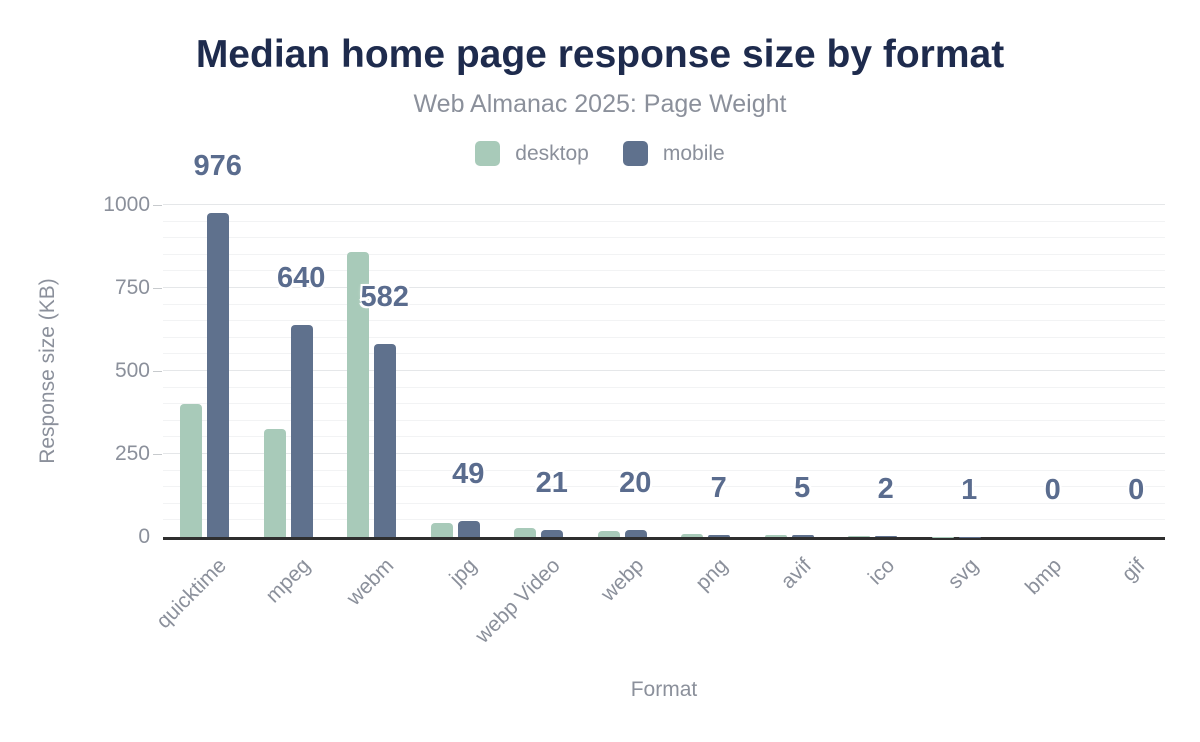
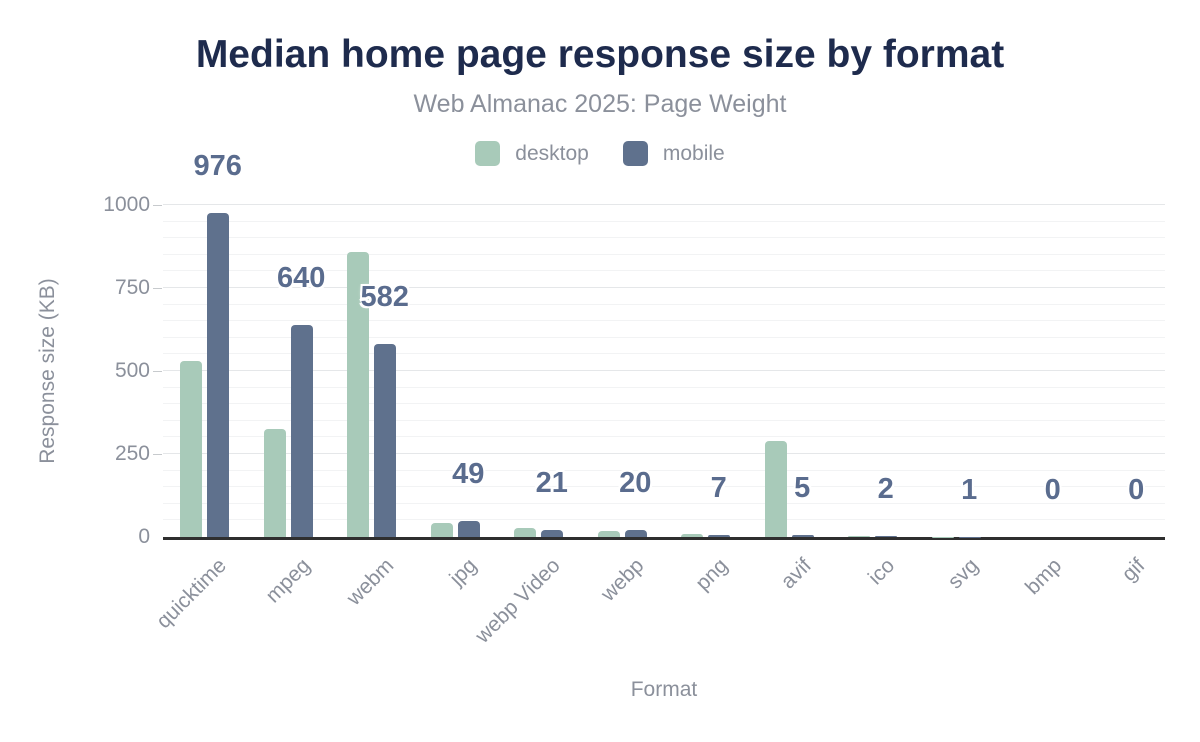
desktop/quicktime: 400 -> 530
desktop/avif: 10 -> 290
